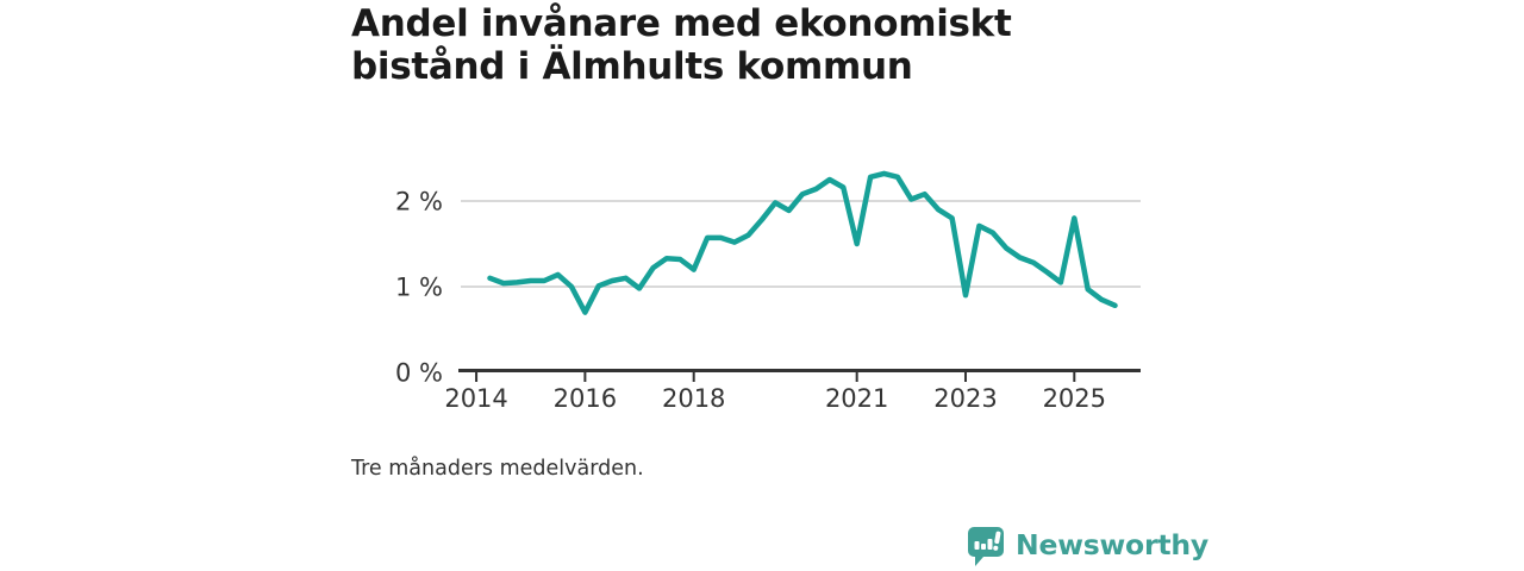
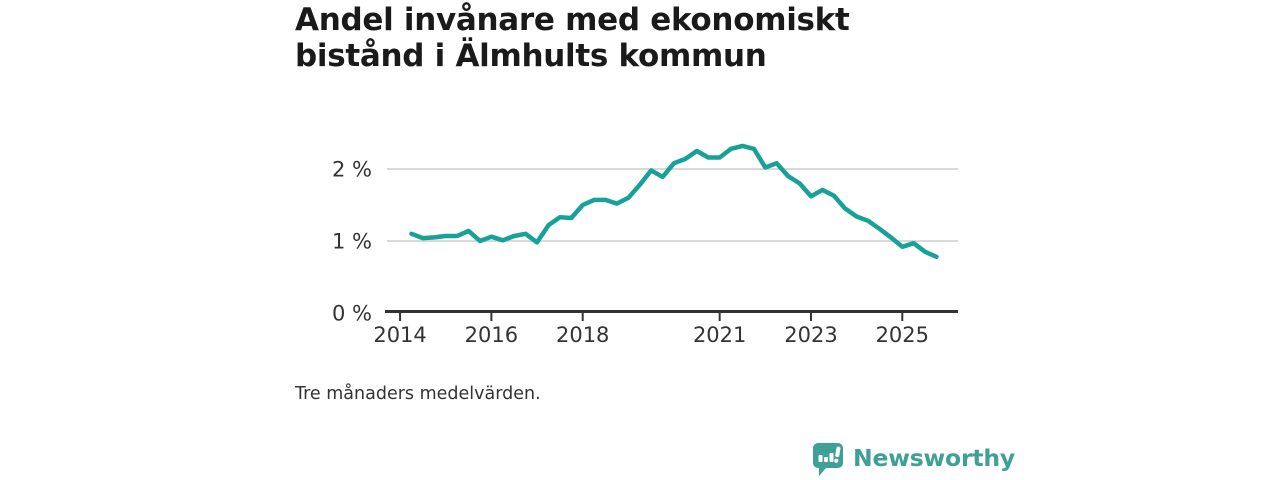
2016: 0.7% -> 1.1%
2018: 1.2% -> 1.5%
2021: 1.5% -> 2.2%
2023: 0.9% -> 1.6%
2025: 1.8% -> 0.9%
